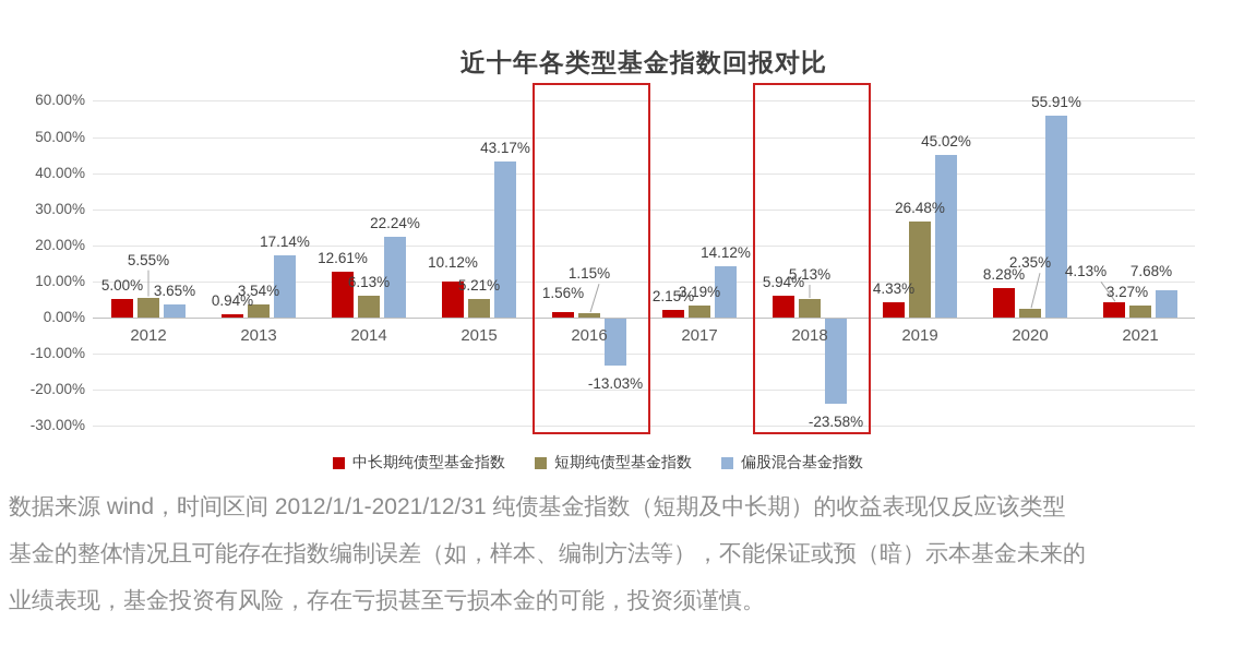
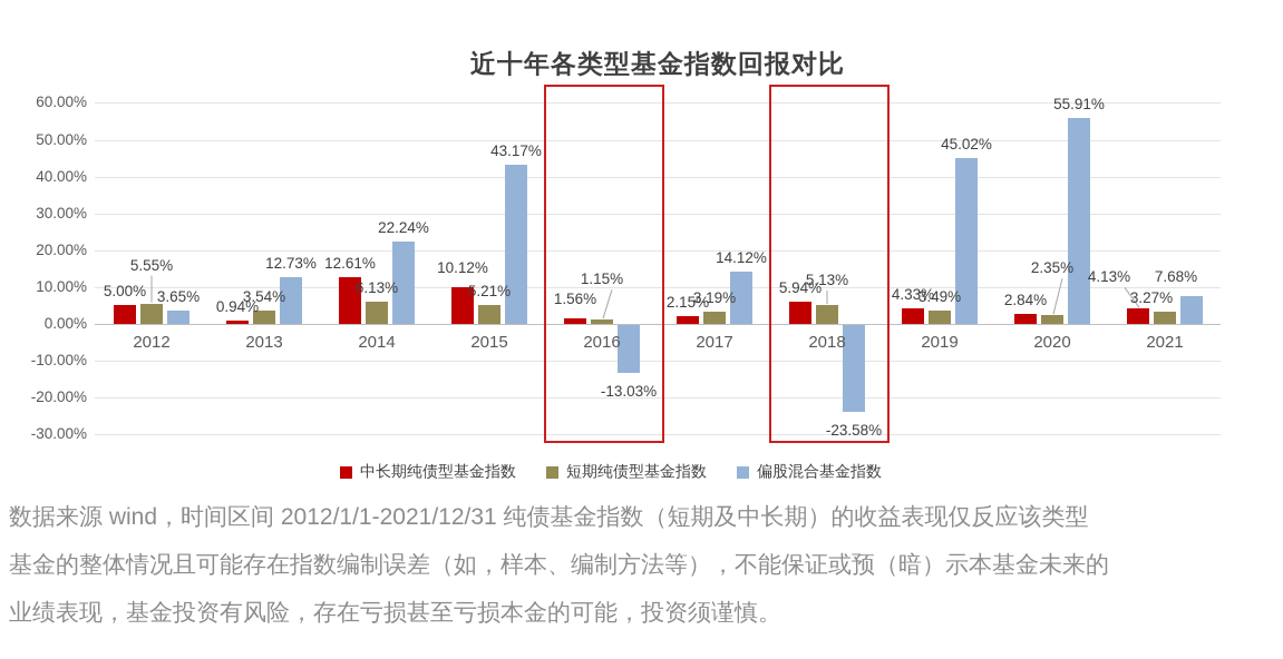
偏股混合基金指数/2013: 17.14% -> 12.73%
短期纯债型基金指数/2019: 26.48% -> 3.49%
中长期纯债型基金指数/2020: 8.28% -> 2.84%
